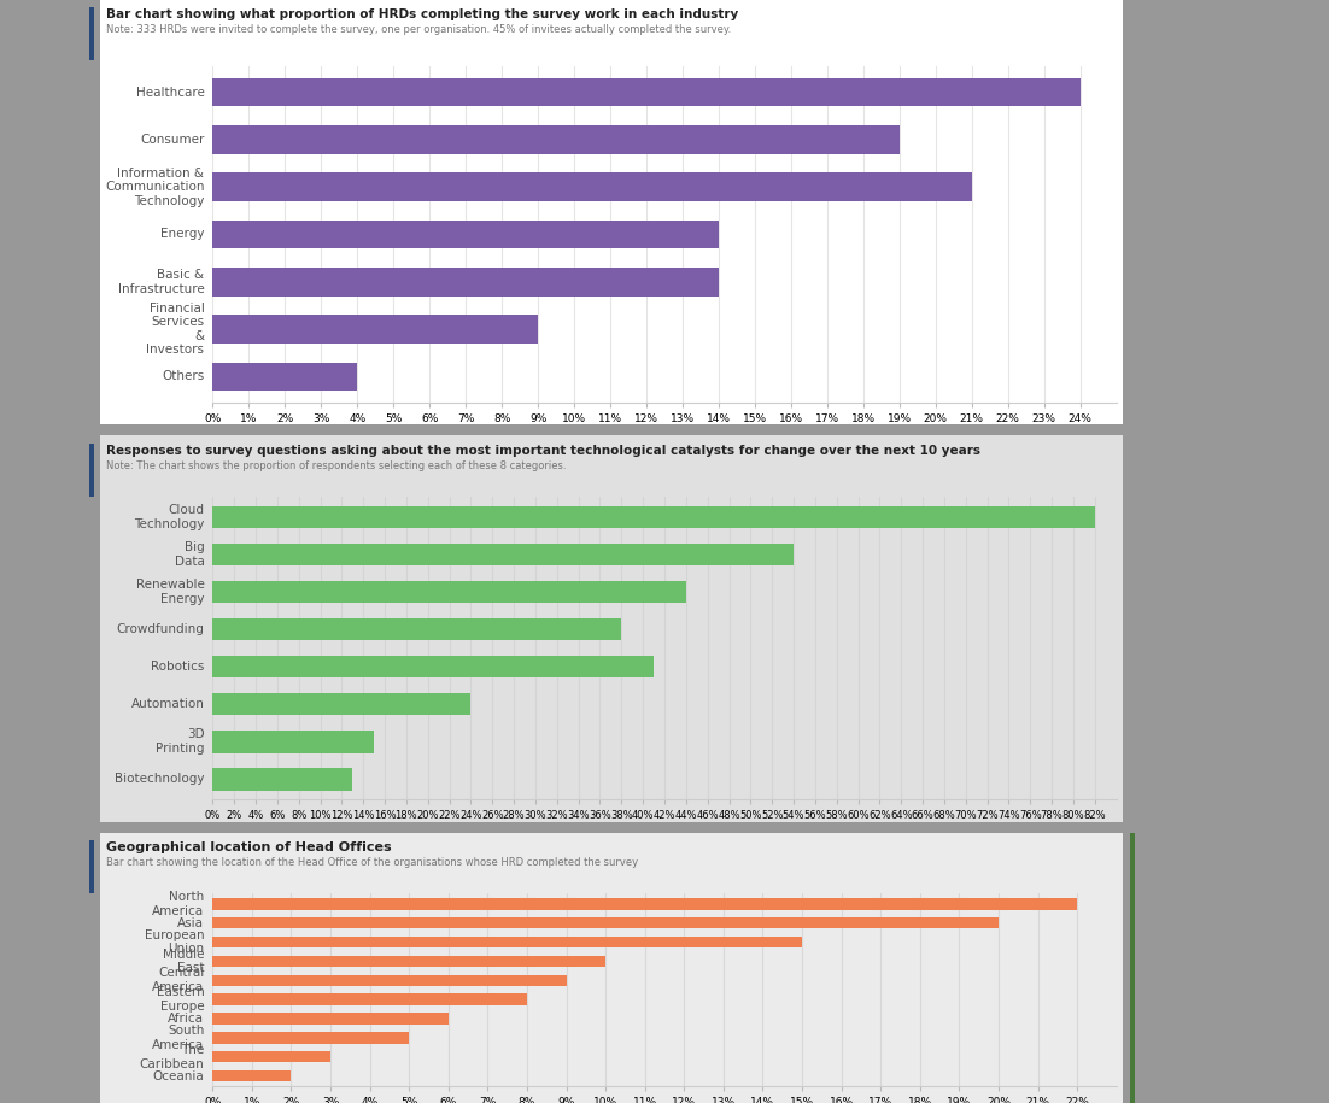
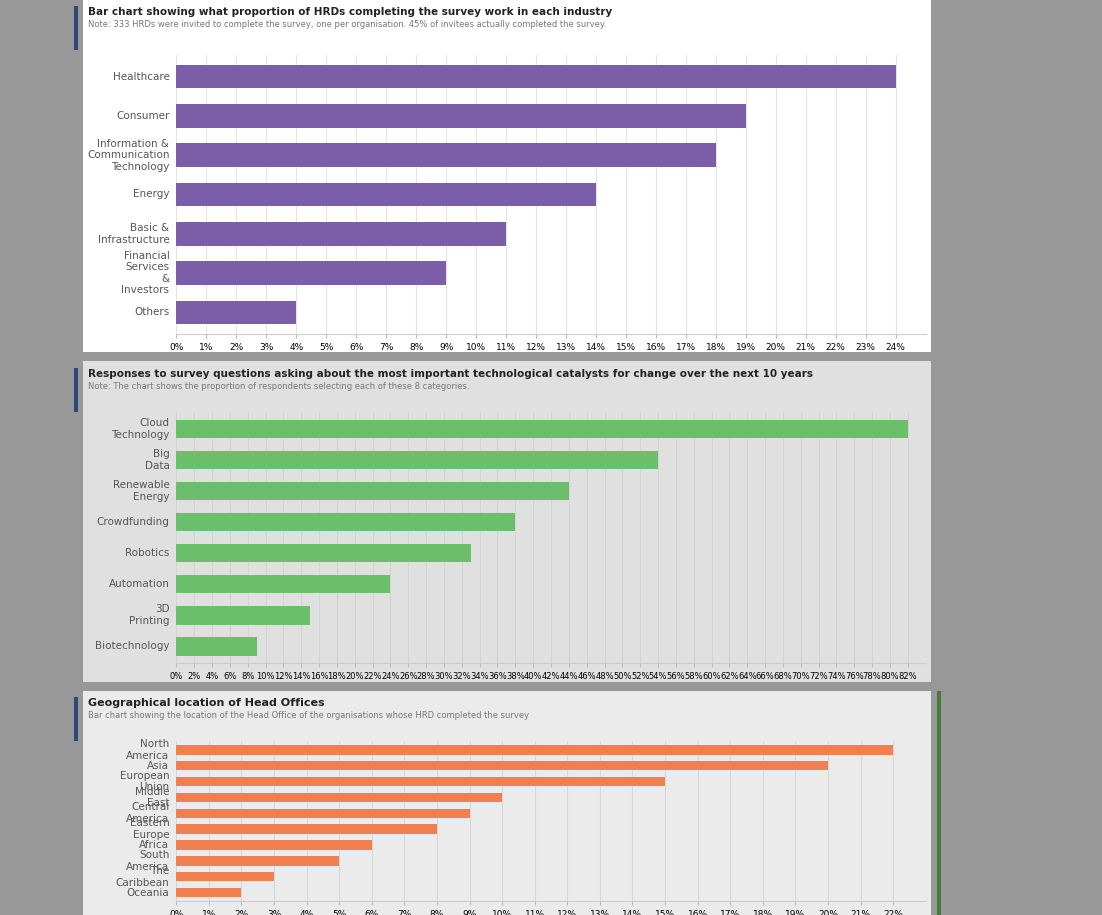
Information & Communication Technology: 21% -> 18%
Basic & Infrastructure: 14% -> 11%
Robotics: 41% -> 33%
Biotechnology: 13% -> 9%
